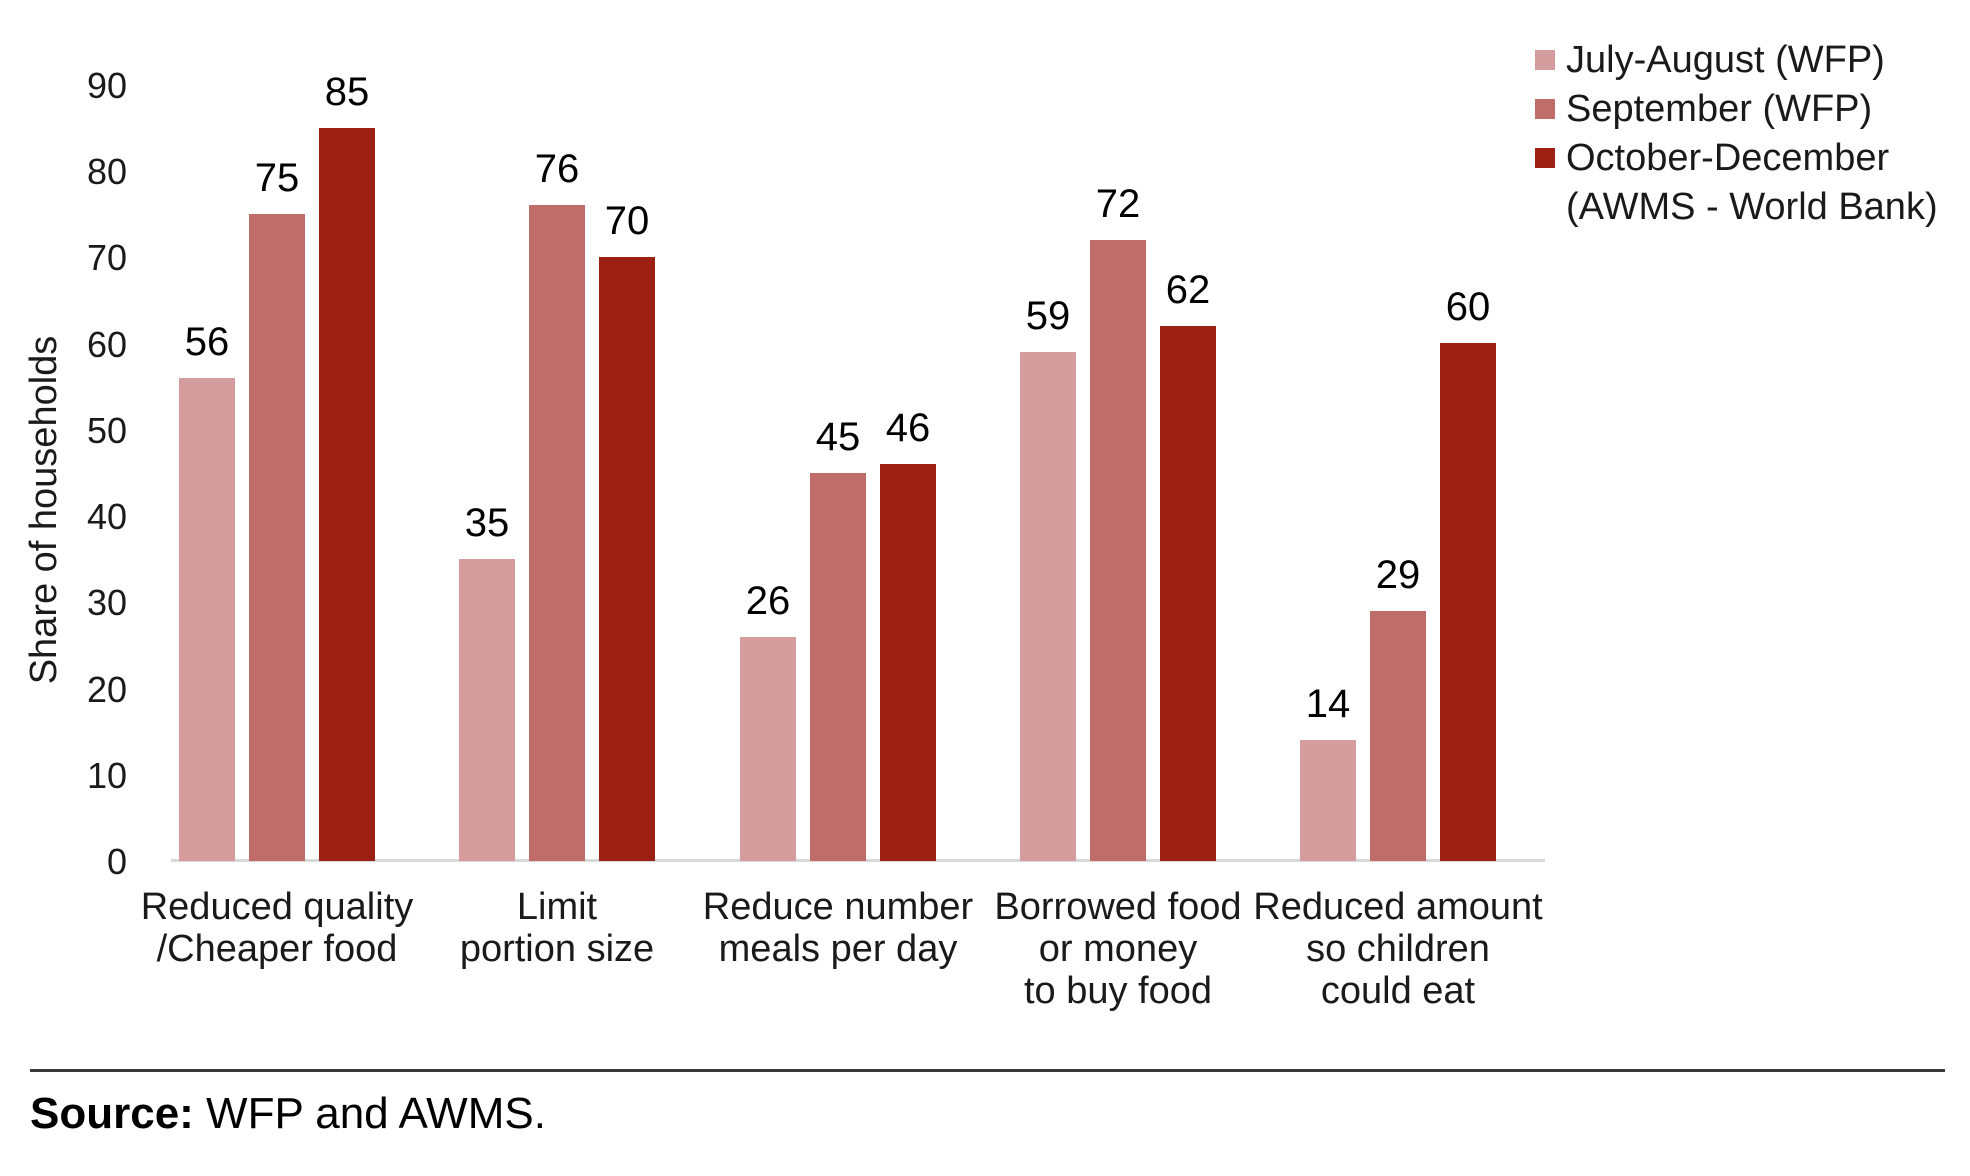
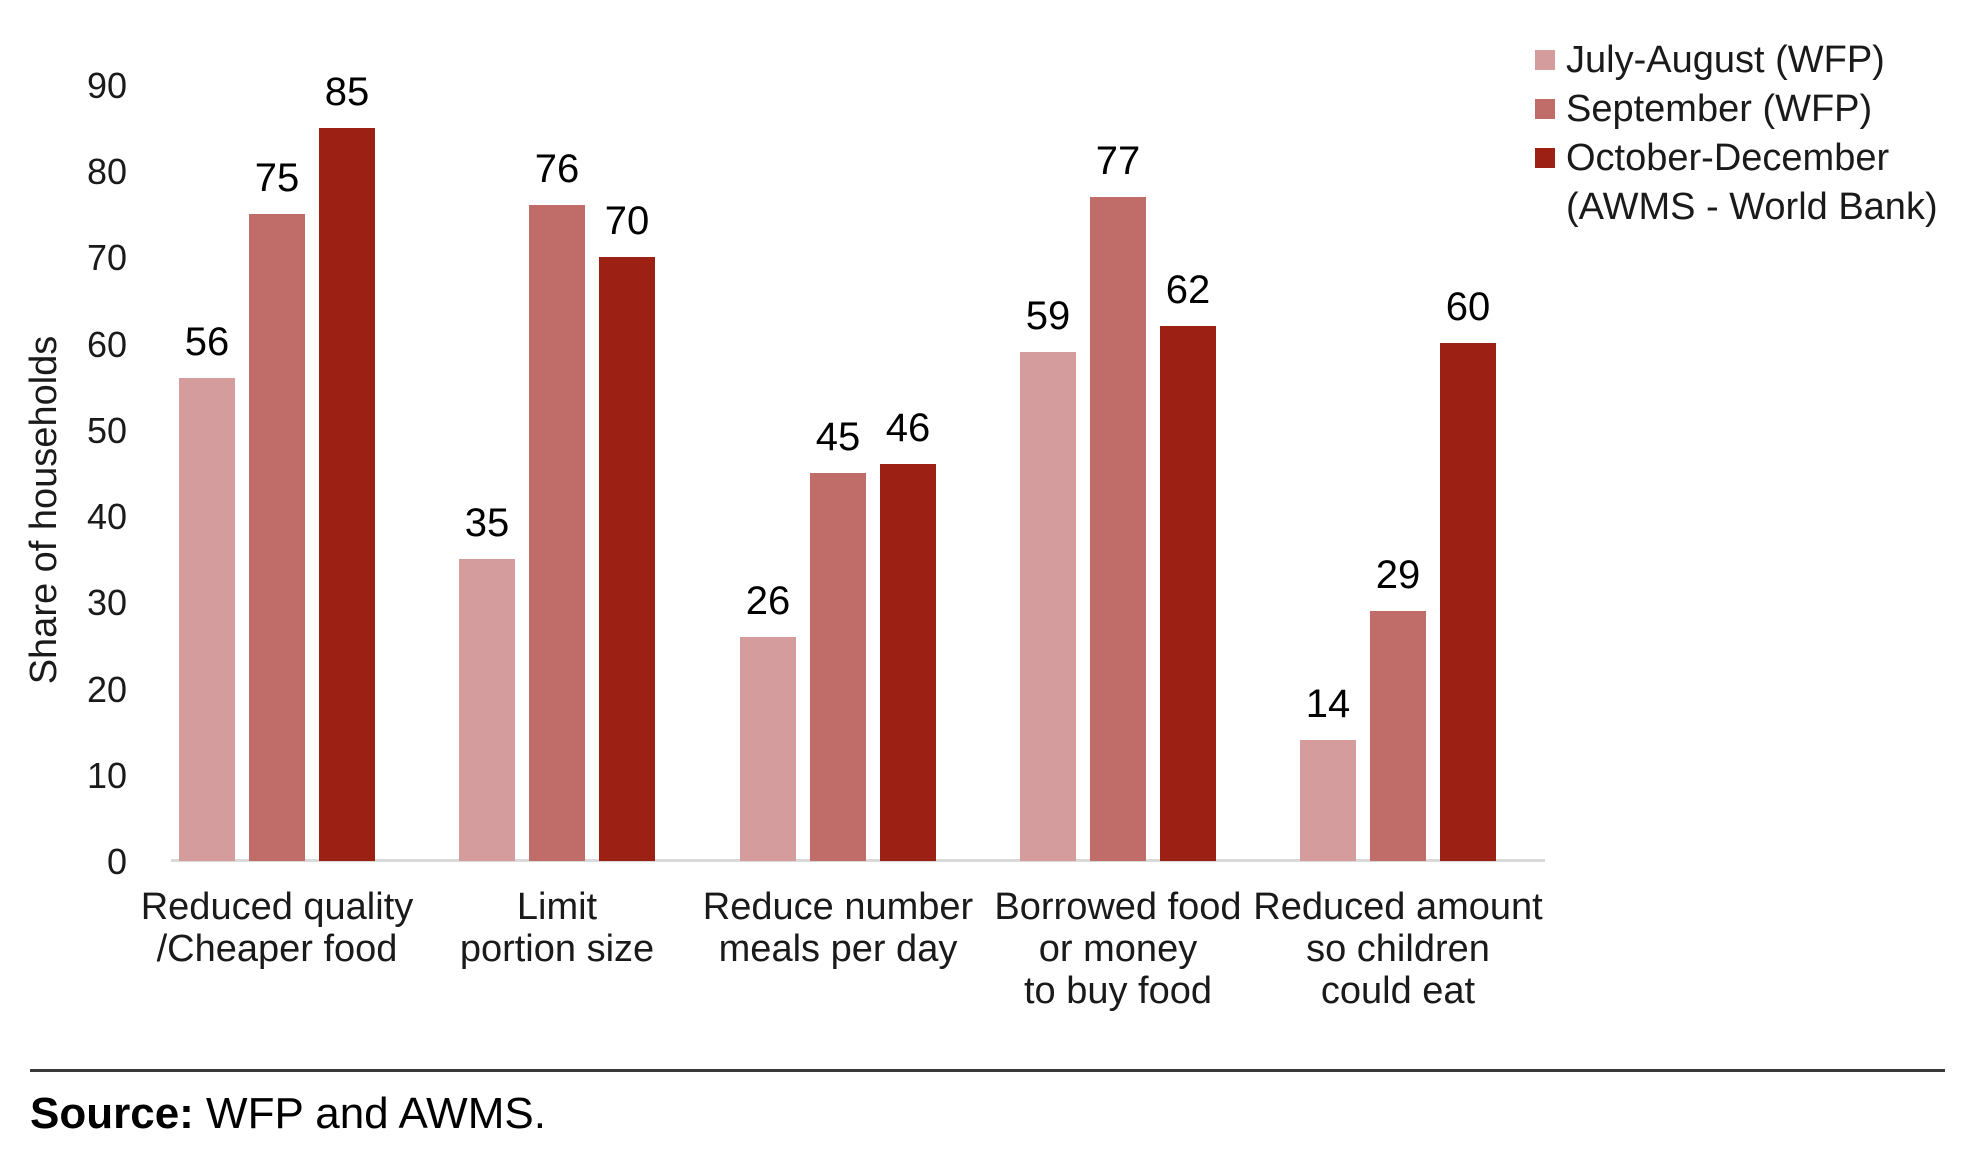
September (WFP)/Borrowed food or money to buy food: 72 -> 77
